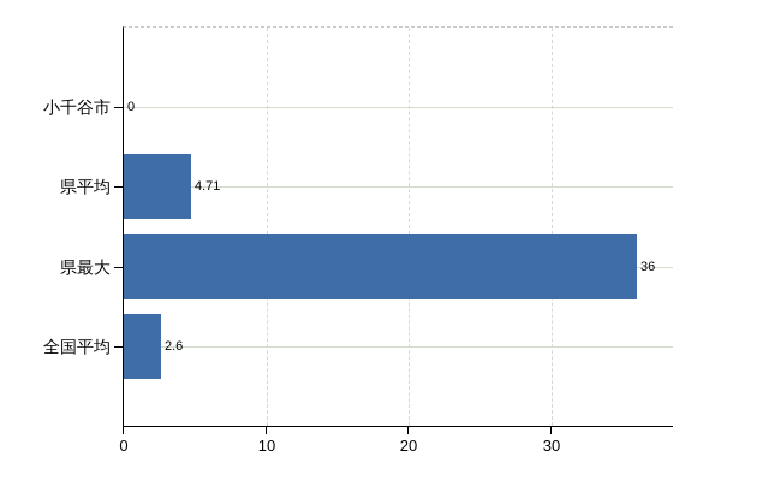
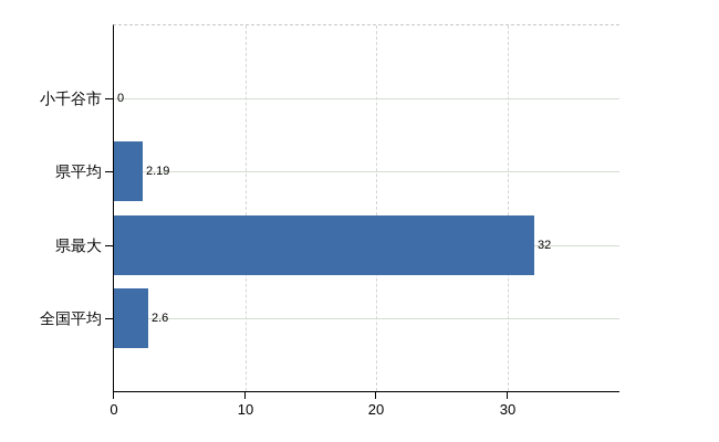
県平均: 4.71 -> 2.19
県最大: 36 -> 32
